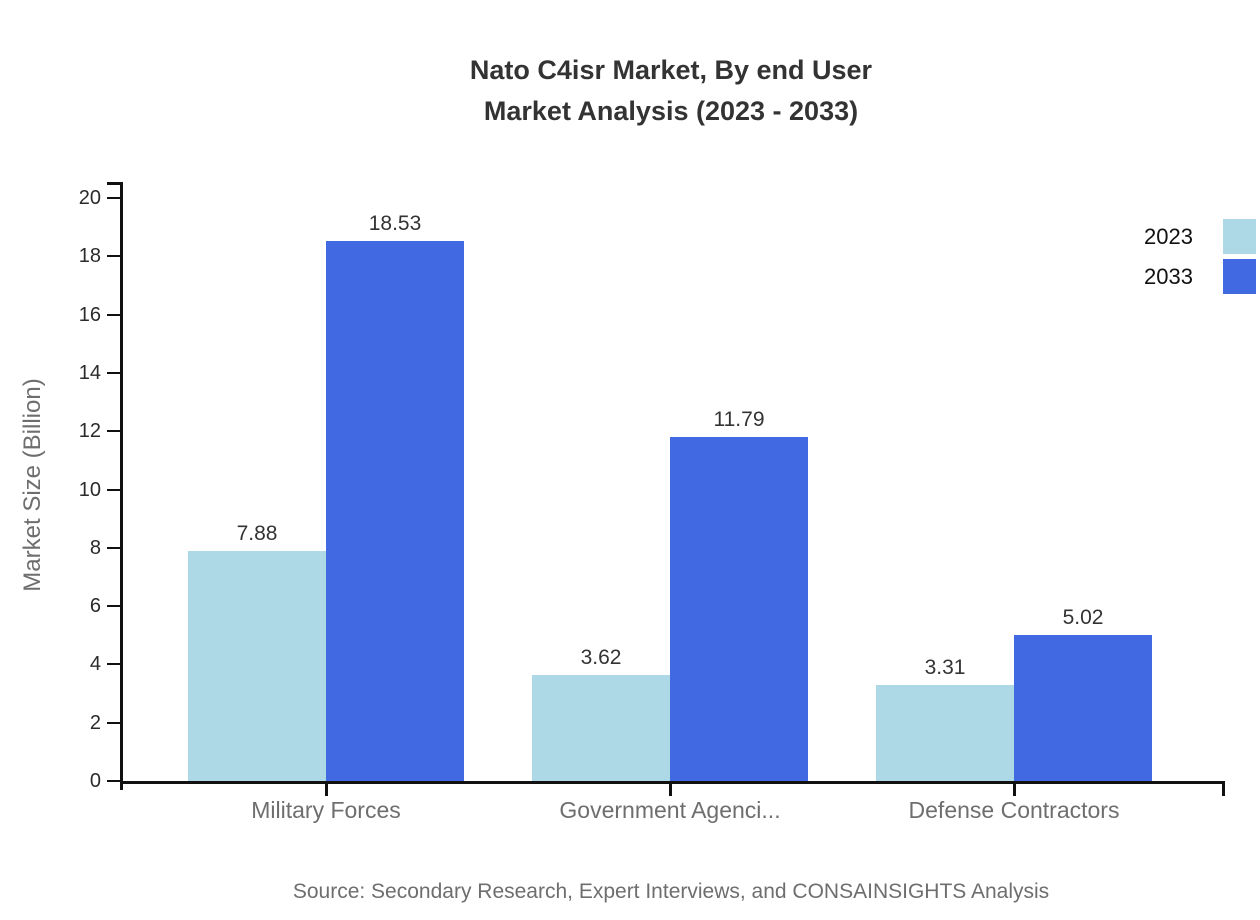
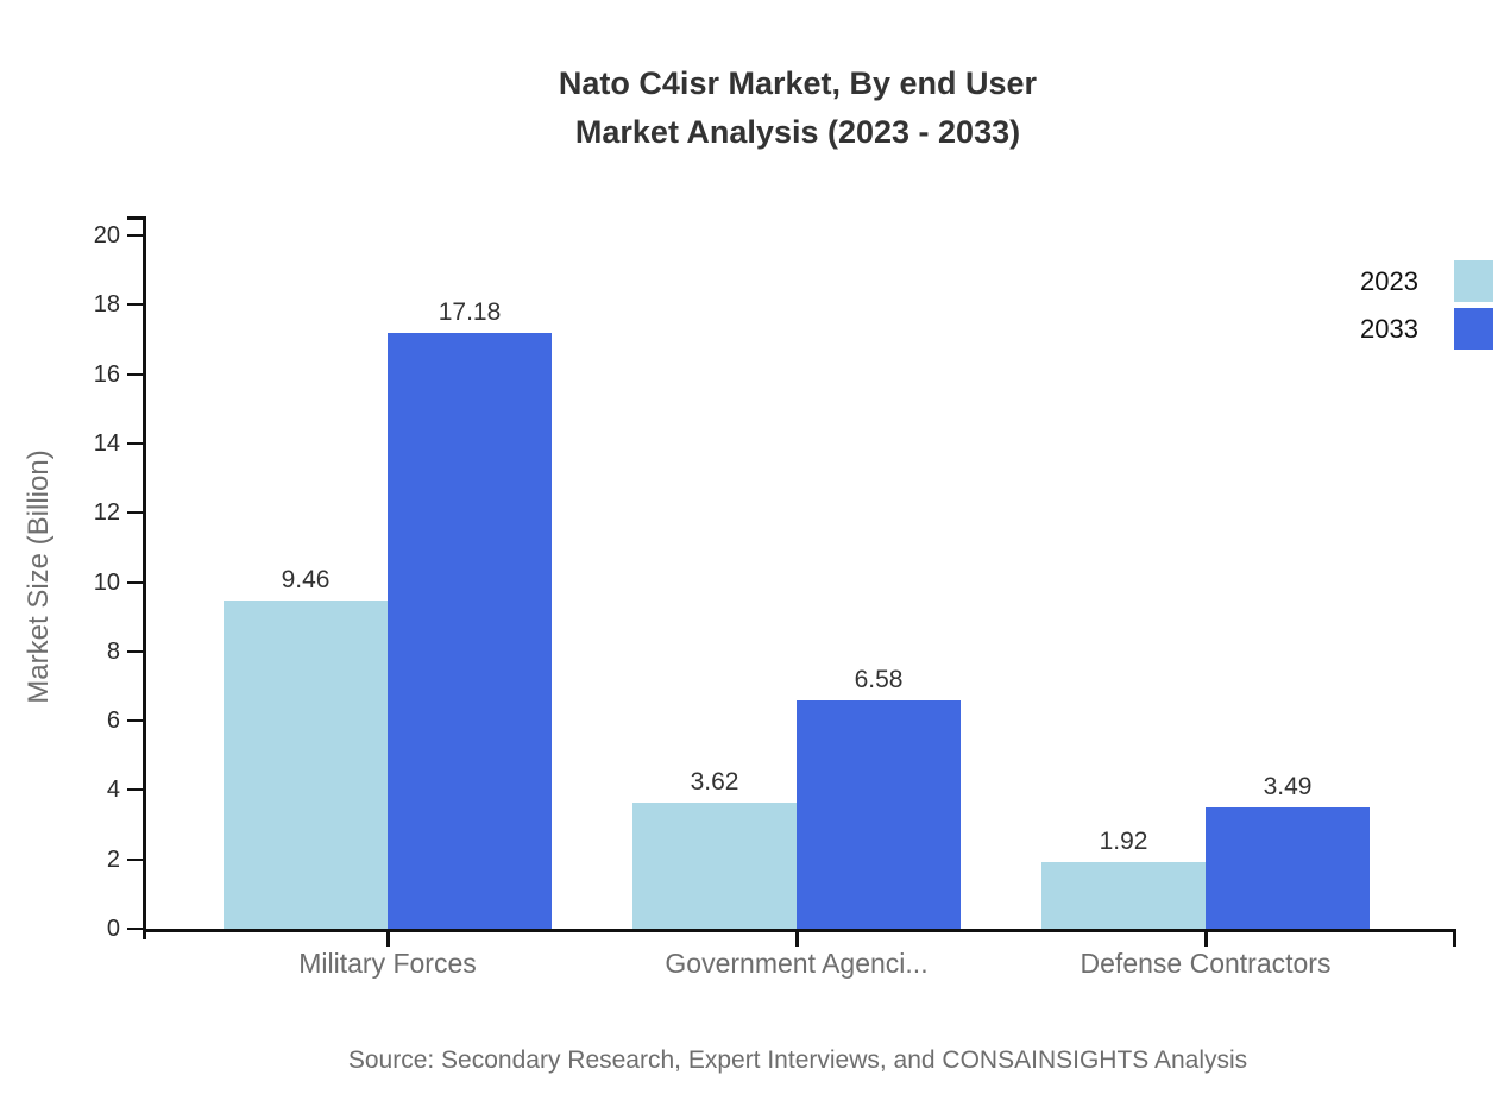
2023/Military Forces: 7.88 -> 9.46
2033/Military Forces: 18.53 -> 17.18
2033/Government Agenci...: 11.79 -> 6.58
2023/Defense Contractors: 3.31 -> 1.92
2033/Defense Contractors: 5.02 -> 3.49
